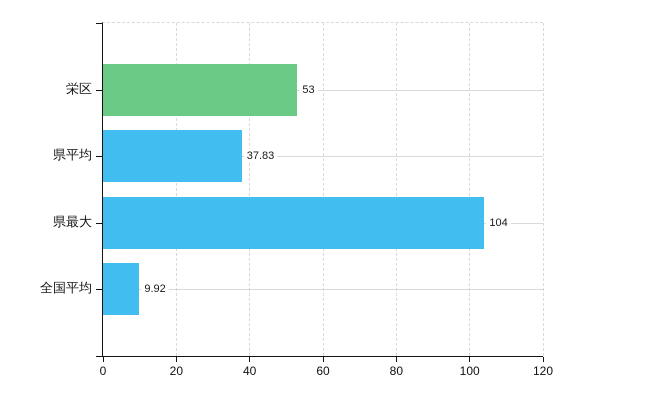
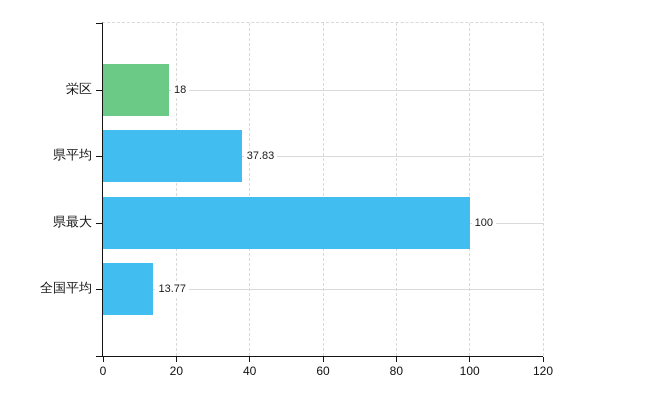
栄区: 53 -> 18
県最大: 104 -> 100
全国平均: 9.92 -> 13.77
